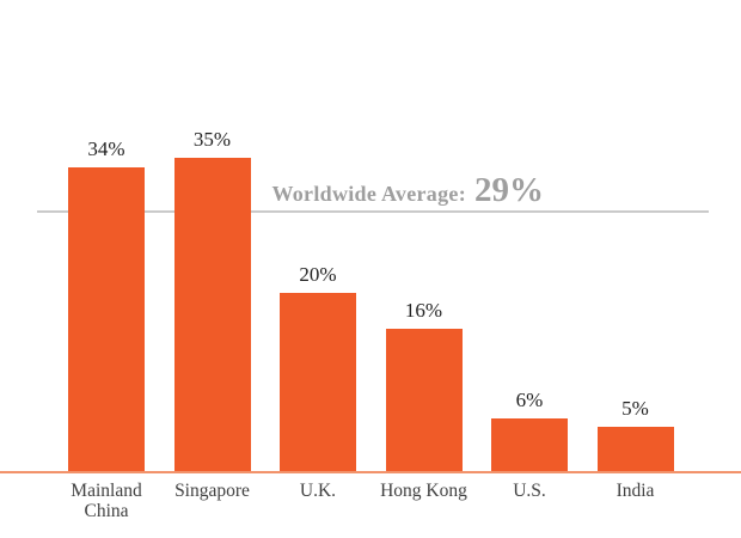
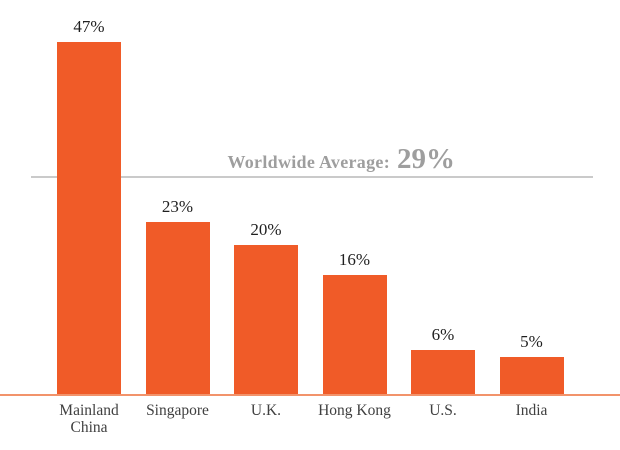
Mainland China: 34% -> 47%
Singapore: 35% -> 23%
